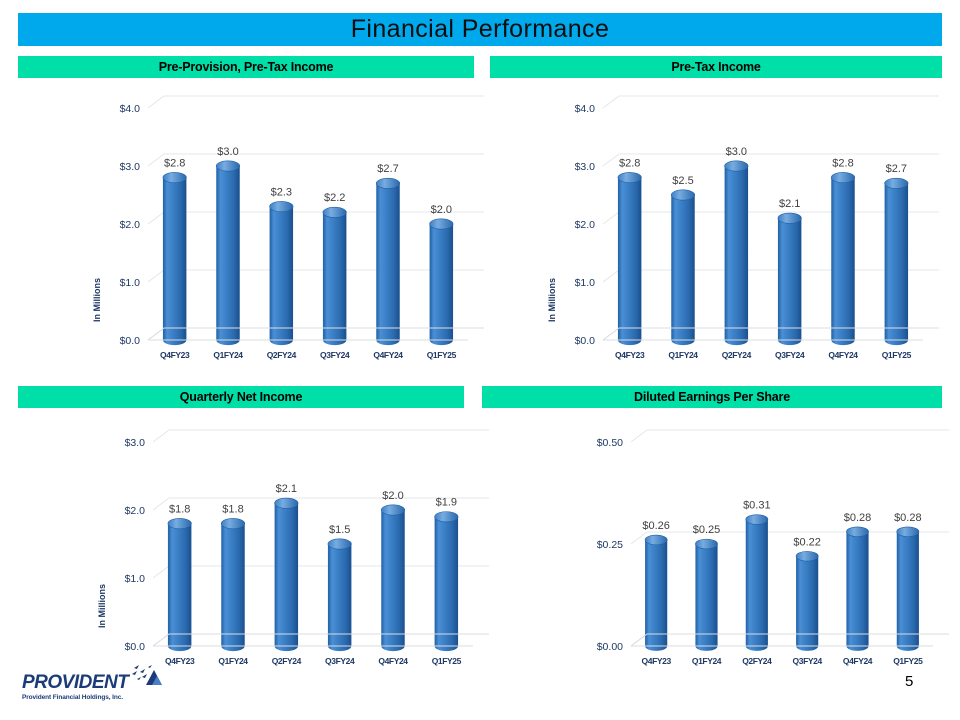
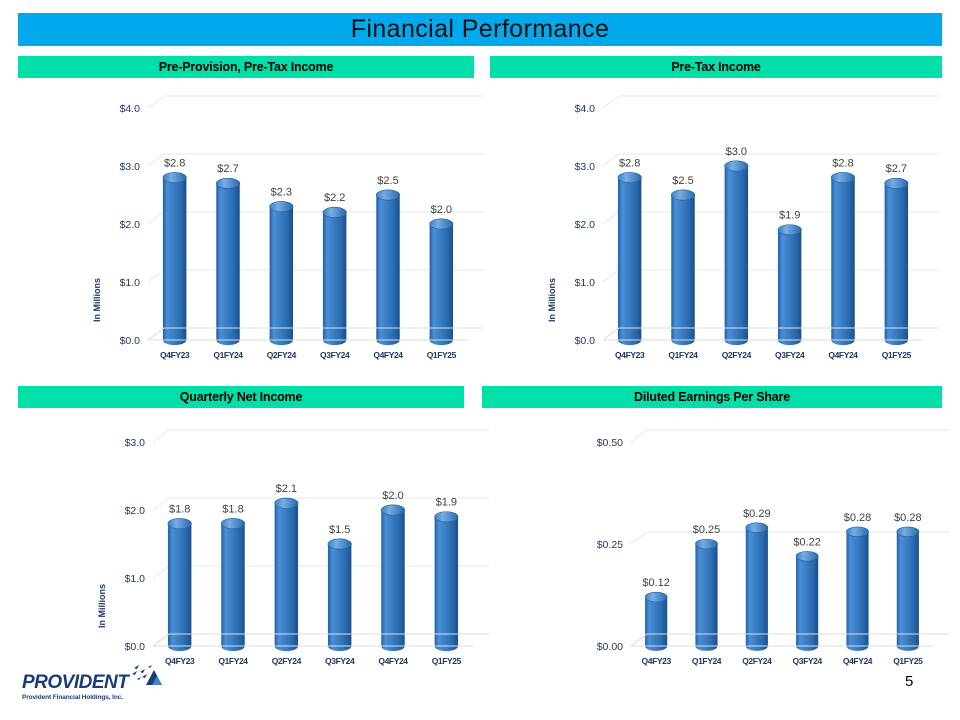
Pre-Provision, Pre-Tax Income/Q1FY24: $3.0 -> $2.7
Pre-Provision, Pre-Tax Income/Q4FY24: $2.7 -> $2.5
Pre-Tax Income/Q3FY24: $2.1 -> $1.9
Diluted Earnings Per Share/Q4FY23: $0.26 -> $0.12
Diluted Earnings Per Share/Q2FY24: $0.31 -> $0.29
